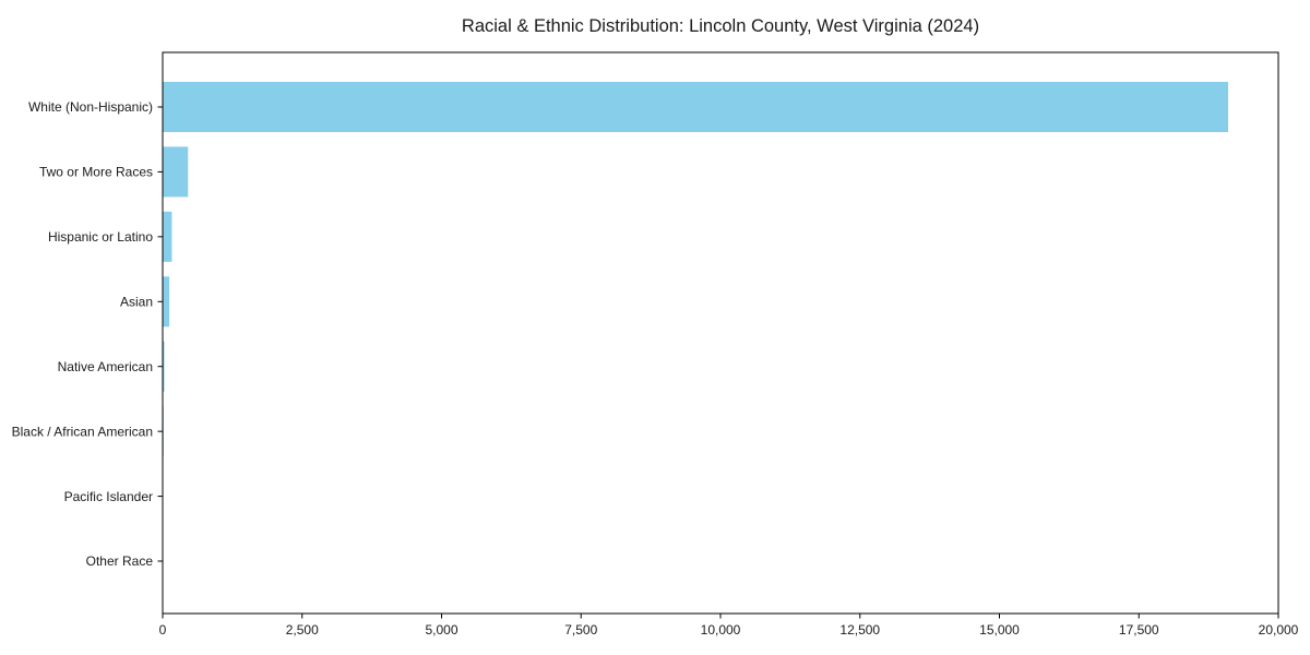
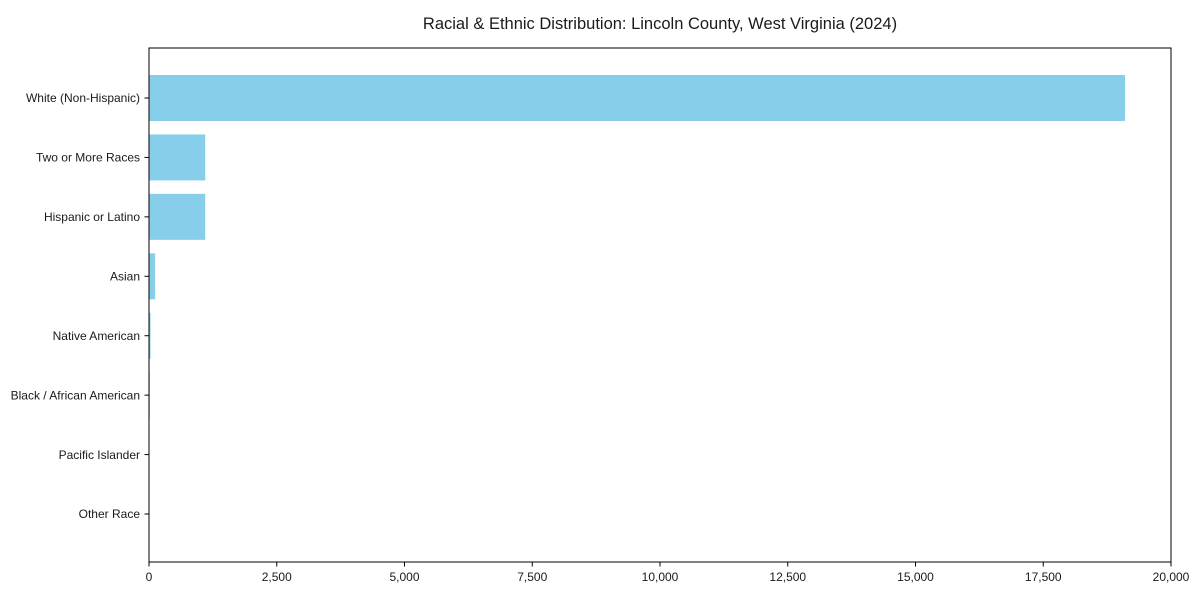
Two or More Races: 500 -> 1100
Hispanic or Latino: 200 -> 1100
